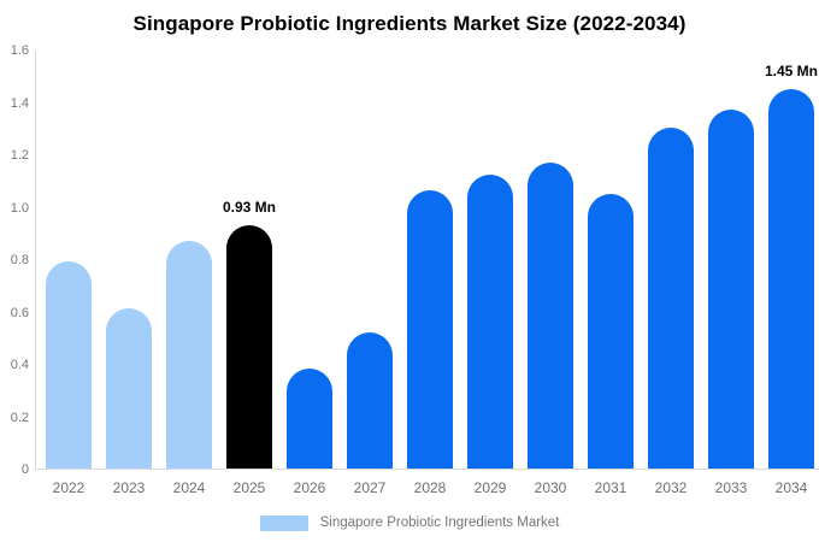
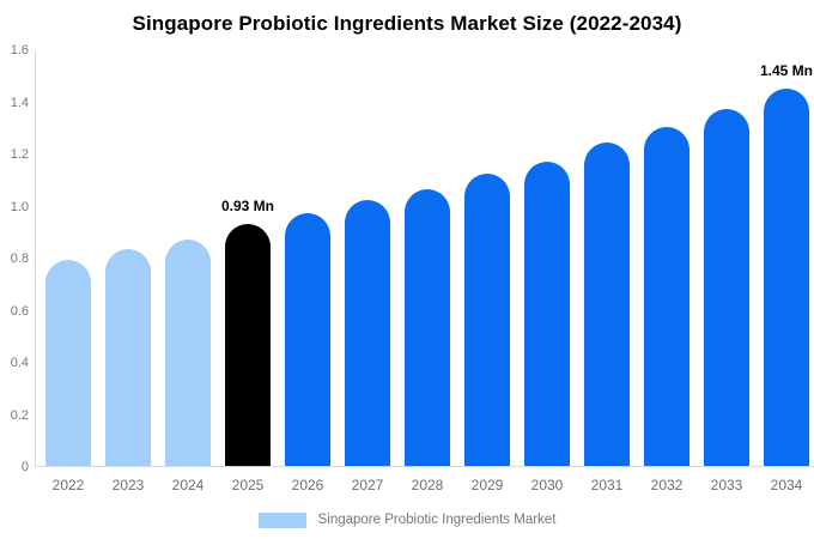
2023: 0.61 -> 0.83
2026: 0.38 -> 0.97
2027: 0.52 -> 1.02
2031: 1.05 -> 1.24
